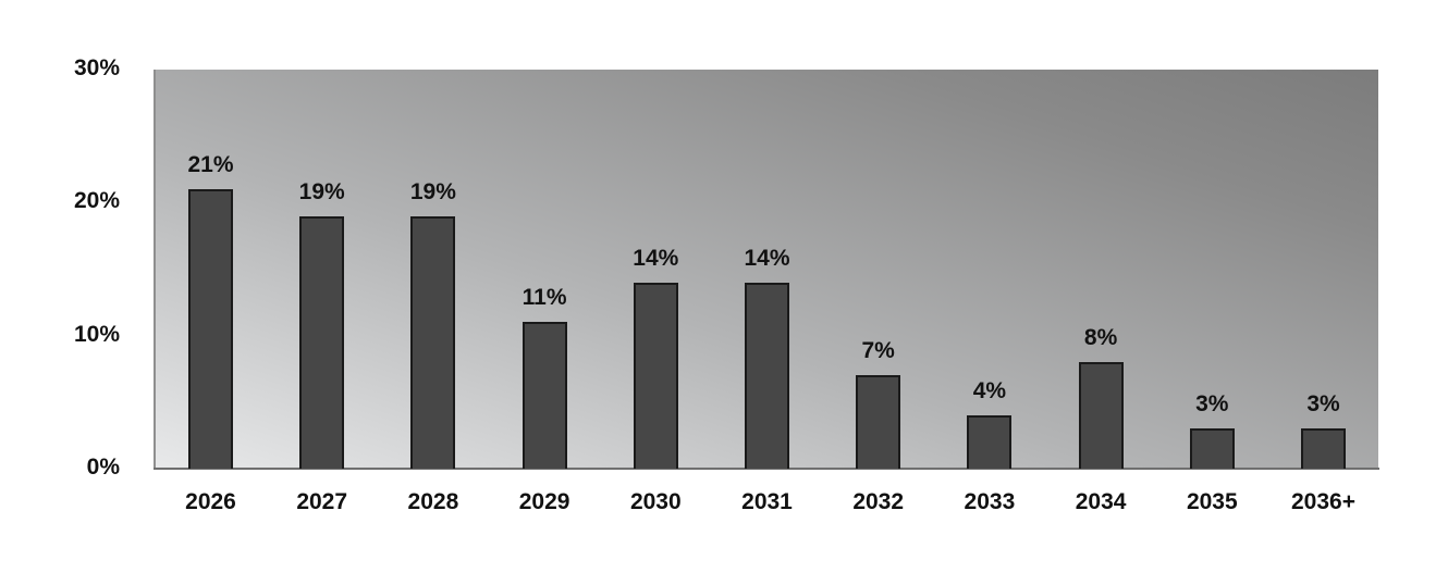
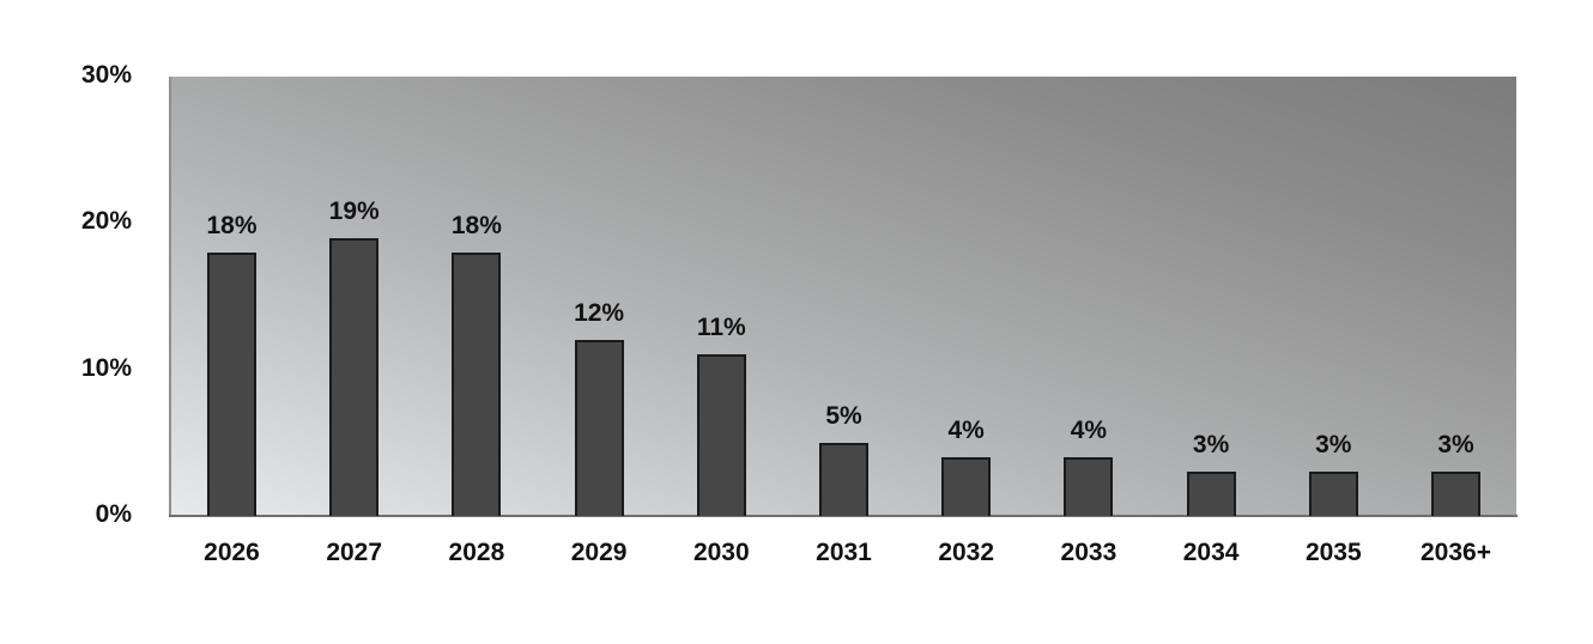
2026: 21% -> 18%
2028: 19% -> 18%
2029: 11% -> 12%
2030: 14% -> 11%
2031: 14% -> 5%
2032: 7% -> 4%
2034: 8% -> 3%
